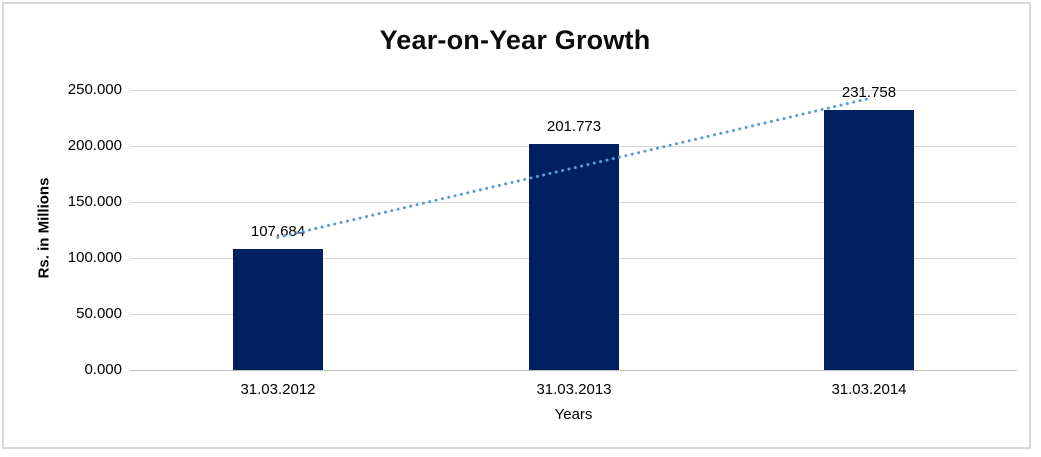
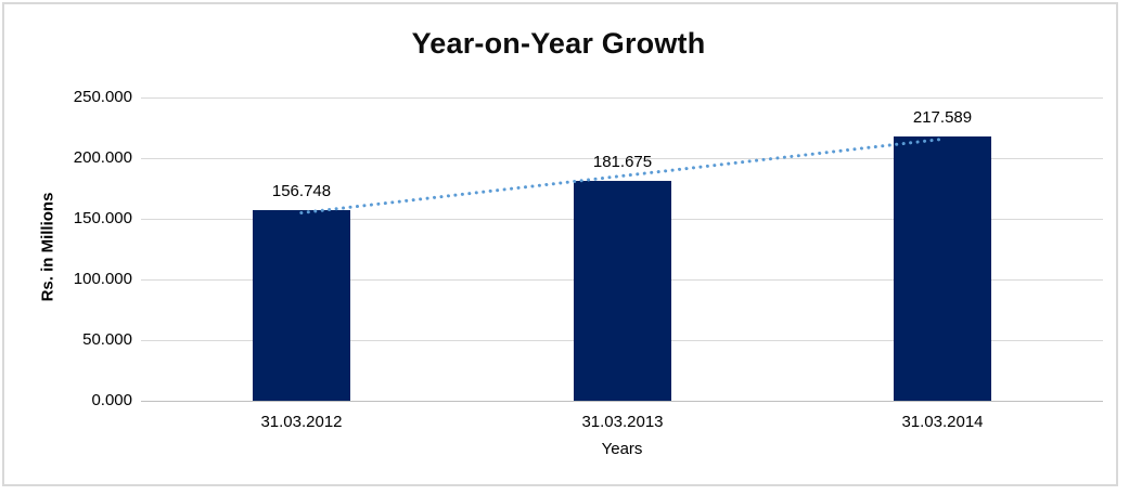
31.03.2012: 107.684 -> 156.748
31.03.2013: 201.773 -> 181.675
31.03.2014: 231.758 -> 217.589
